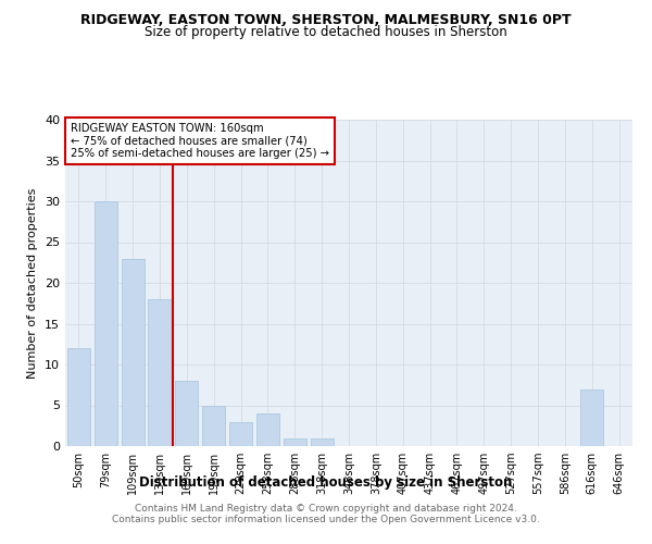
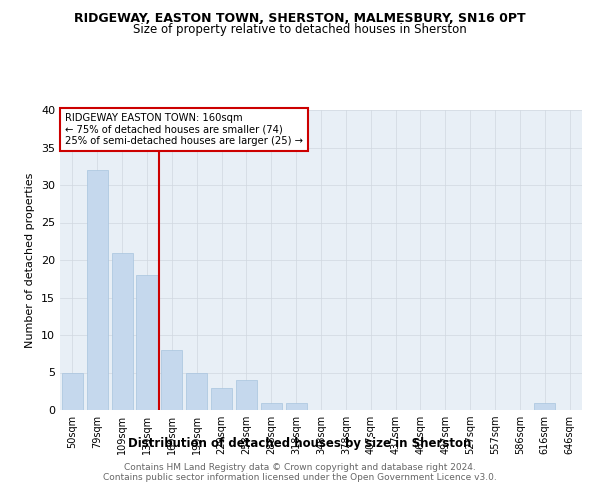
50sqm: 12 -> 5
79sqm: 30 -> 32
109sqm: 23 -> 21
616sqm: 7 -> 1
